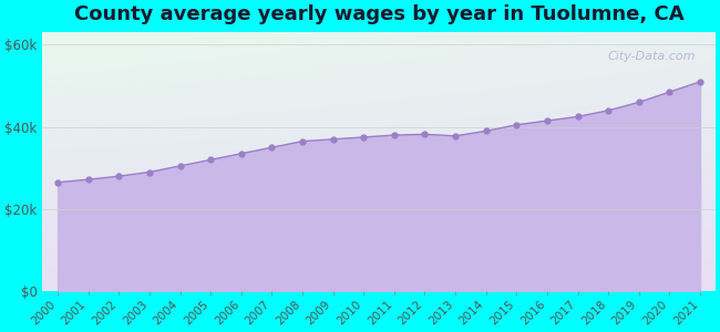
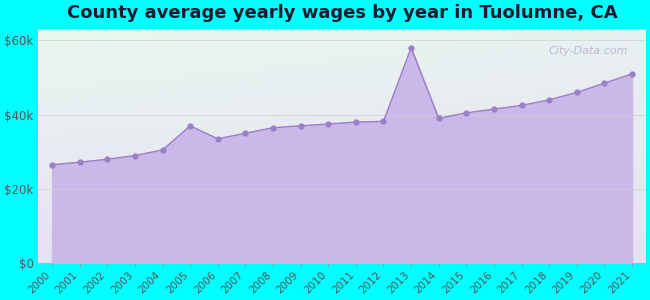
2005: $32.0k -> $37.0k
2013: $37.8k -> $58.0k
